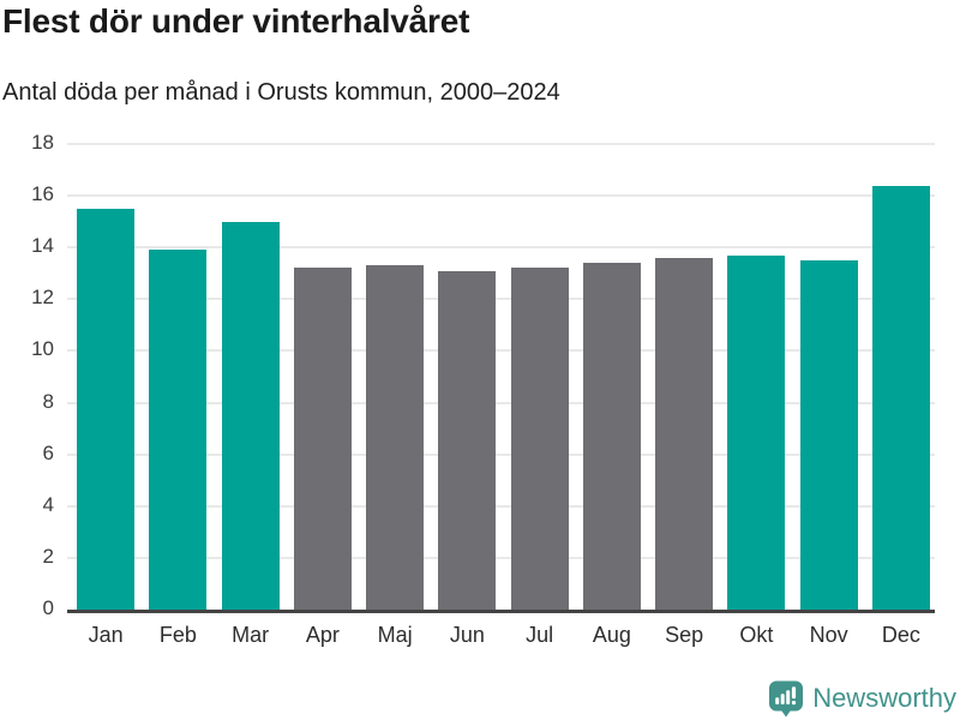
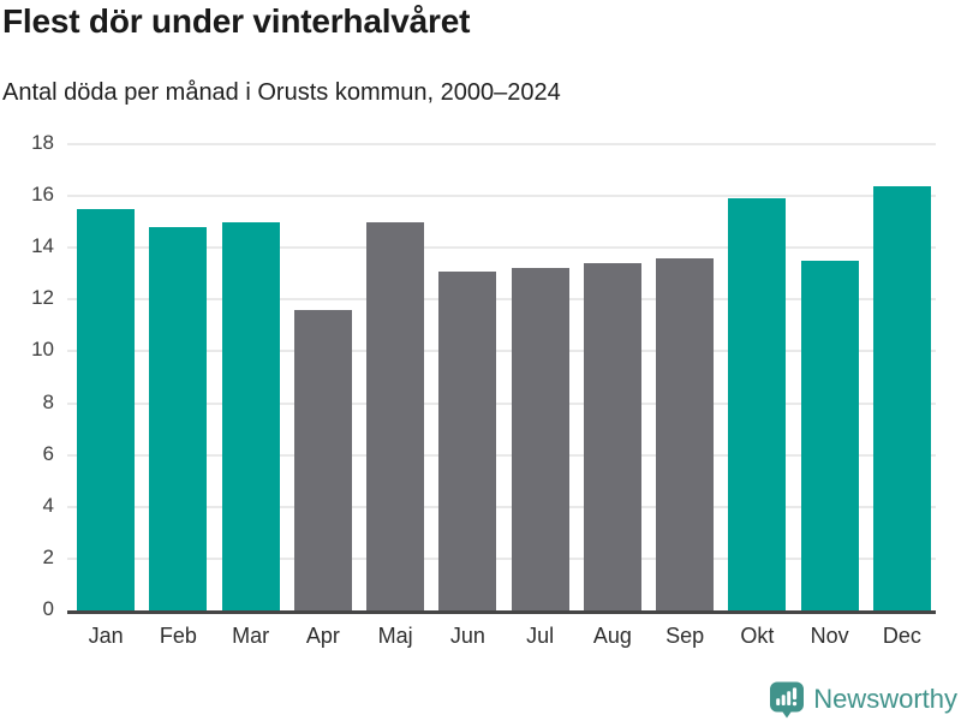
Feb: 13.9 -> 14.8
Apr: 13.2 -> 11.6
Maj: 13.3 -> 15.0
Okt: 13.7 -> 15.9
